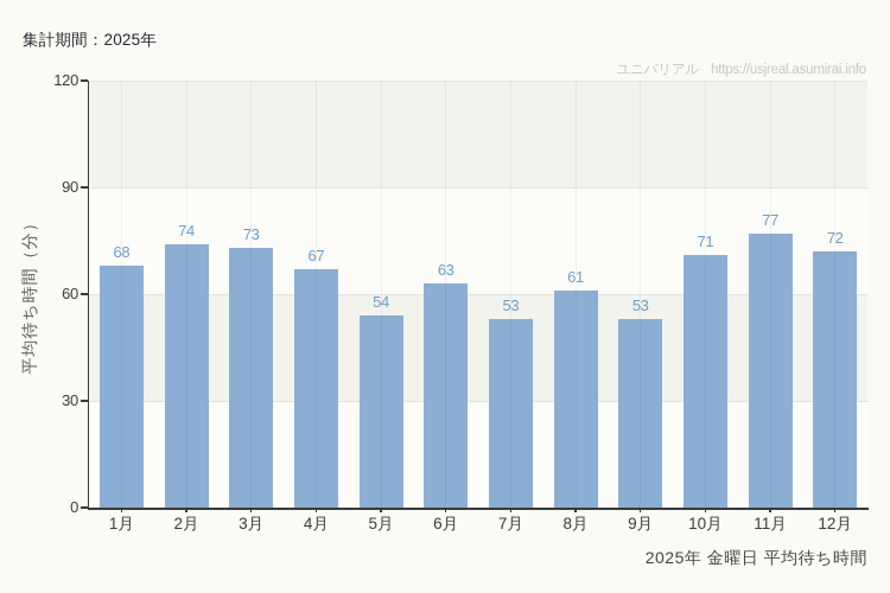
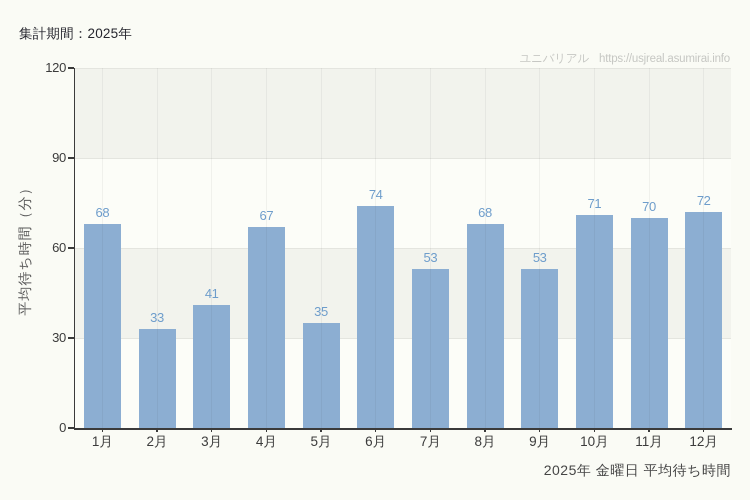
2月: 74 -> 33
3月: 73 -> 41
5月: 54 -> 35
6月: 63 -> 74
8月: 61 -> 68
11月: 77 -> 70
